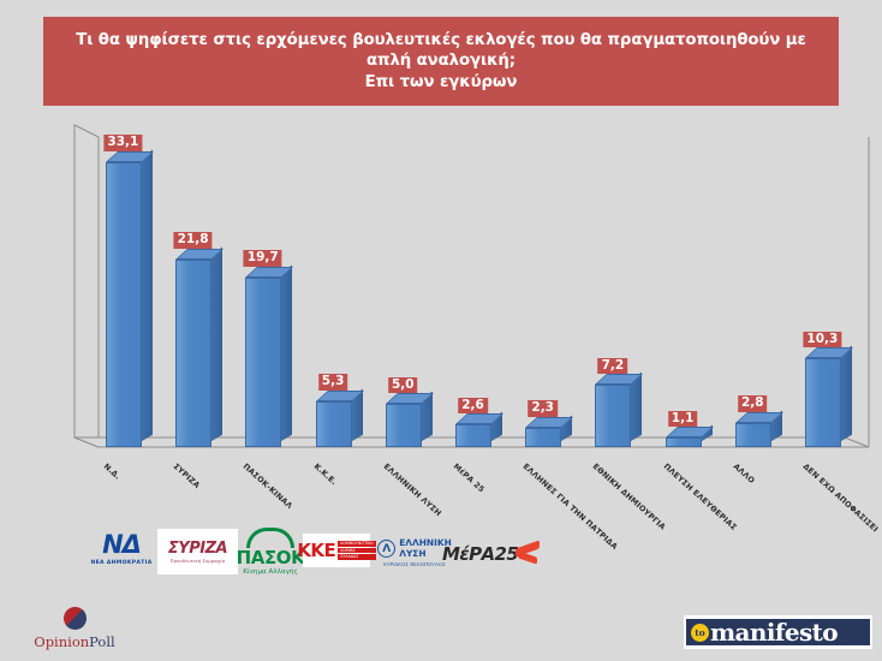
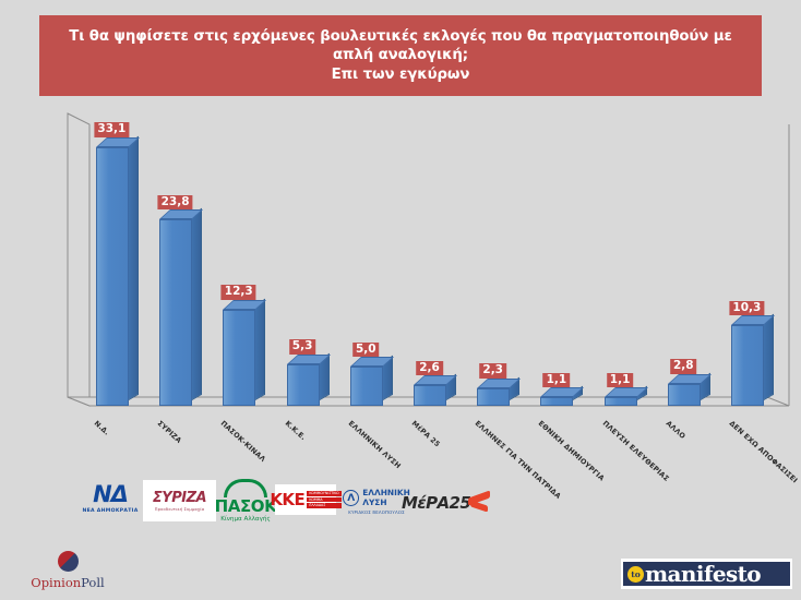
ΣΥΡΙΖΑ: 21,8 -> 23,8
ΠΑΣΟΚ-ΚΙΝΑΛ: 19,7 -> 12,3
ΕΘΝΙΚΗ ΔΗΜΙΟΥΡΓΙΑ: 7,2 -> 1,1
